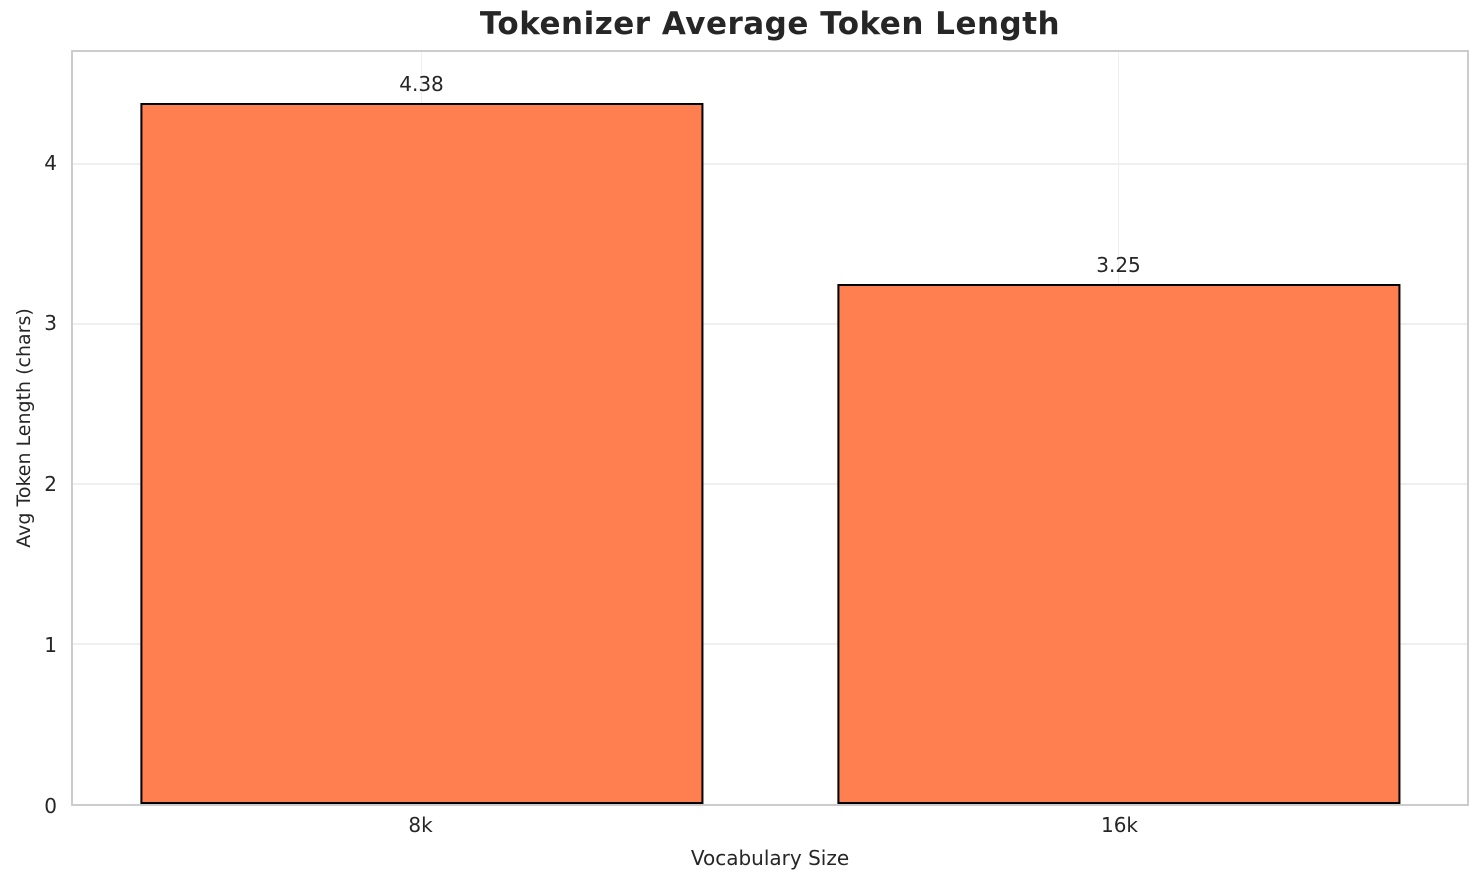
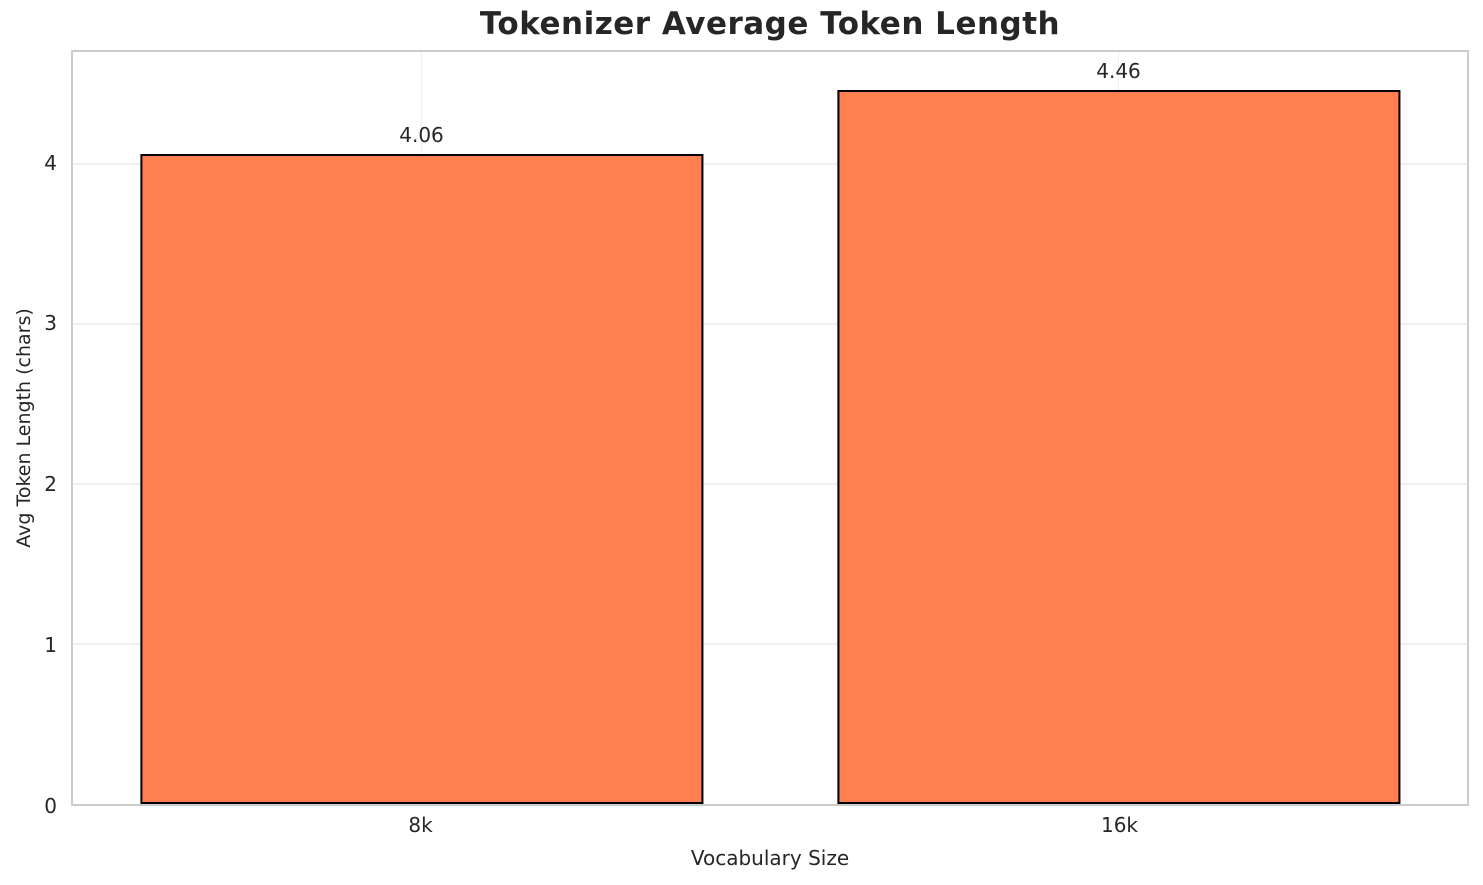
8k: 4.38 -> 4.06
16k: 3.25 -> 4.46
